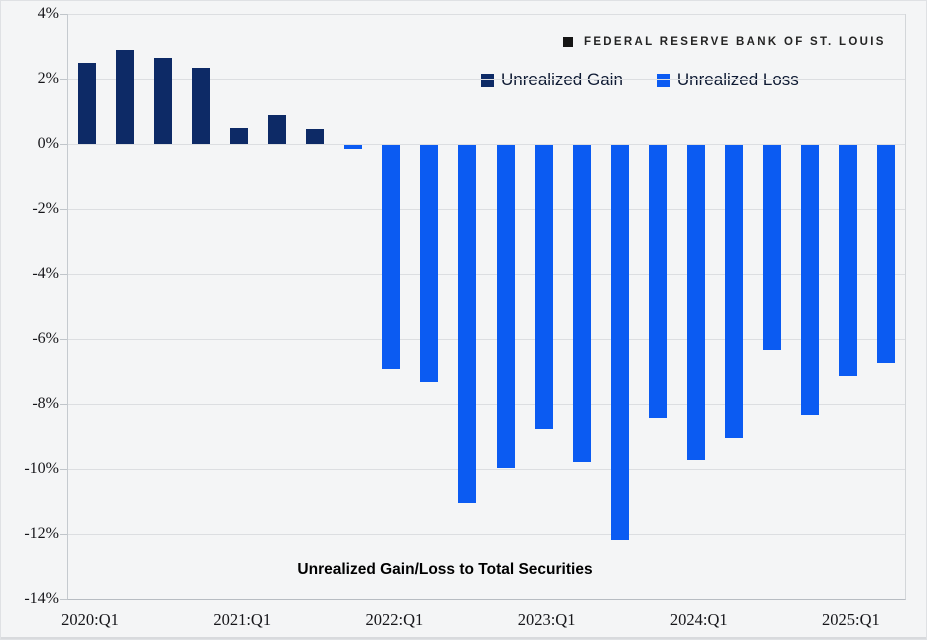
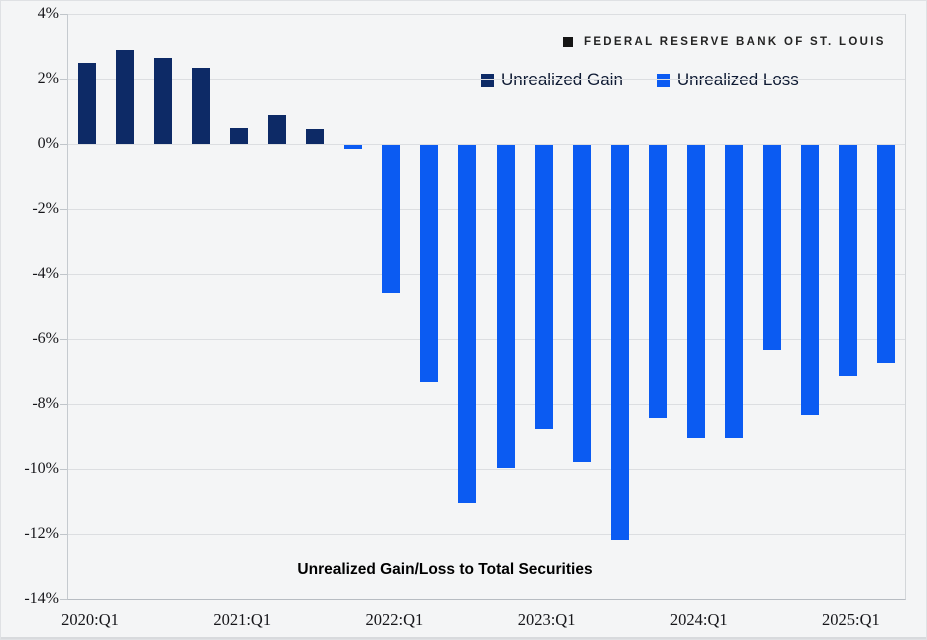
2022:Q1: -6.9% -> -4.5%
2024:Q1: -9.7% -> -9.0%
